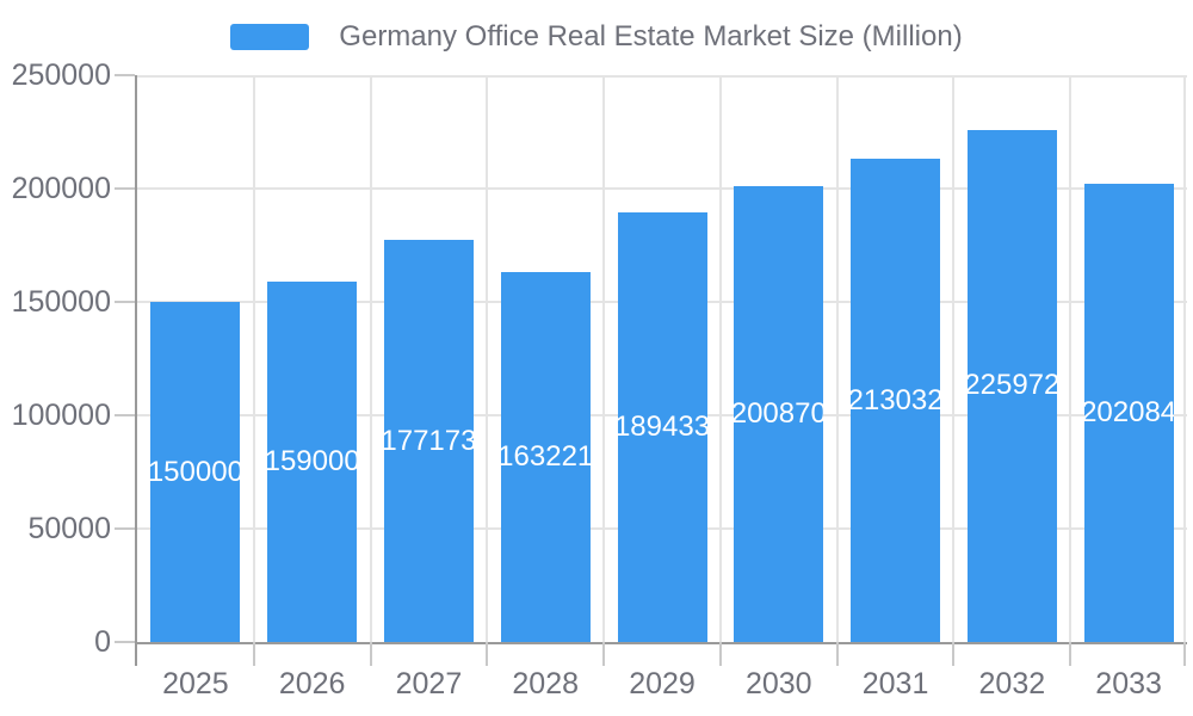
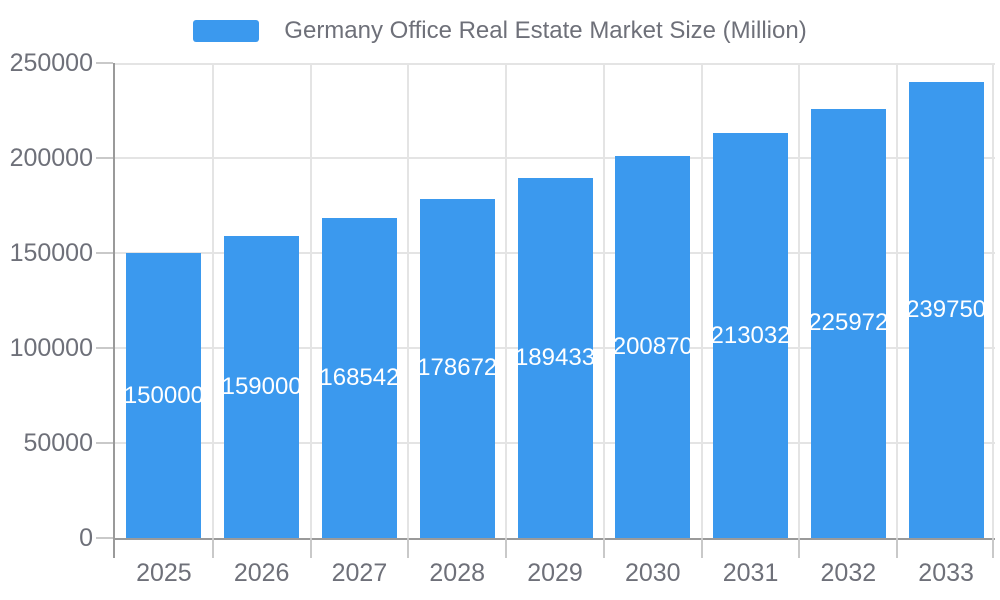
2027: 177173 -> 168542
2028: 163221 -> 178672
2033: 202084 -> 239750
